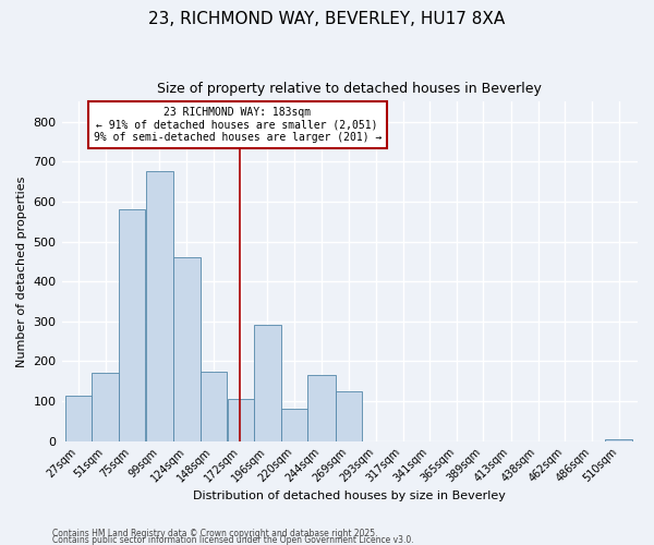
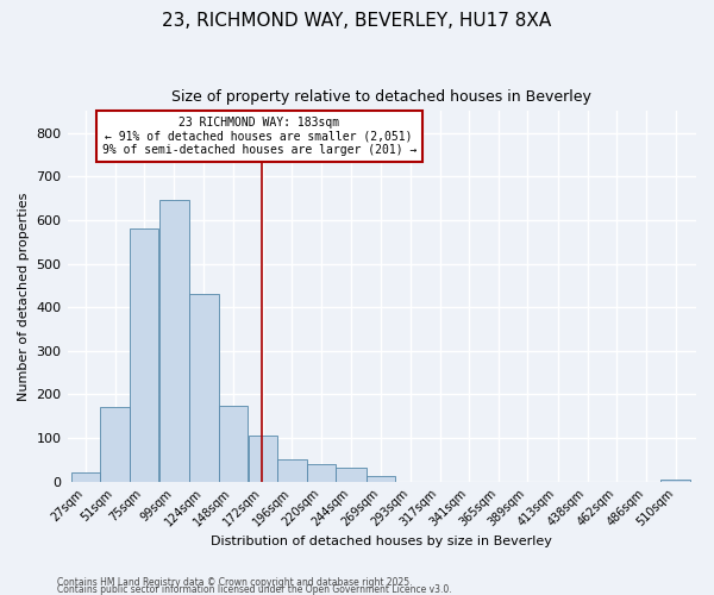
27sqm: 115 -> 20
99sqm: 675 -> 645
124sqm: 460 -> 430
196sqm: 290 -> 50
220sqm: 80 -> 40
244sqm: 165 -> 33
269sqm: 125 -> 12
